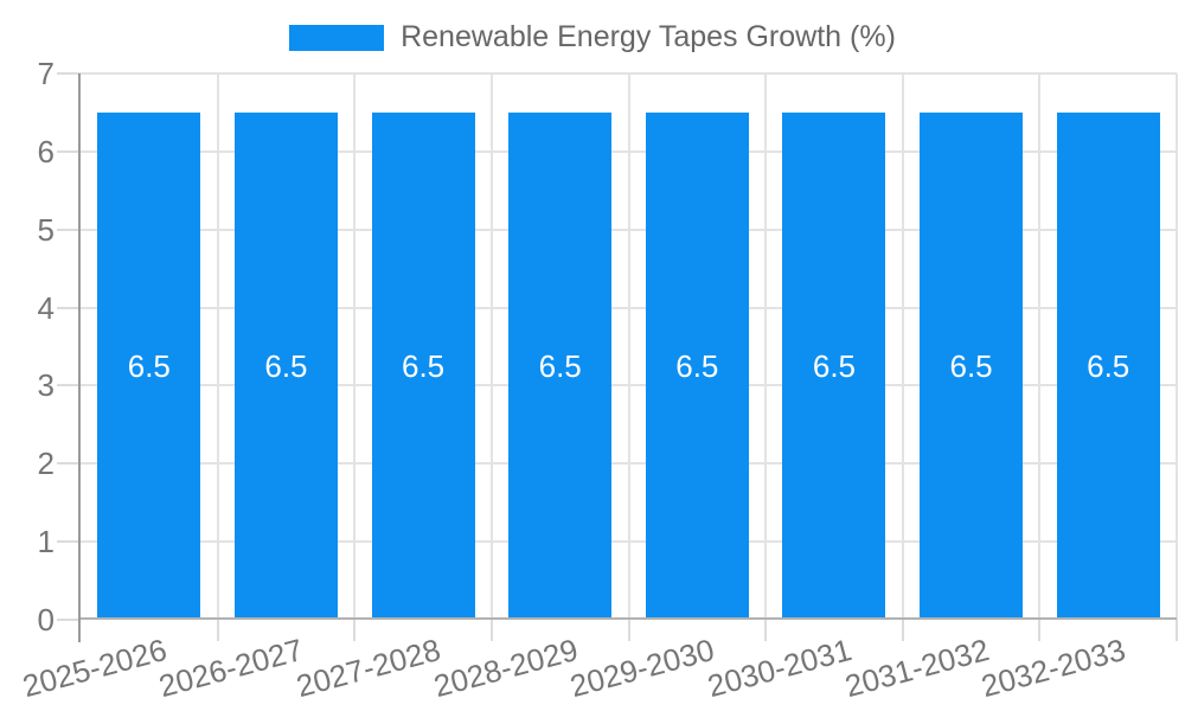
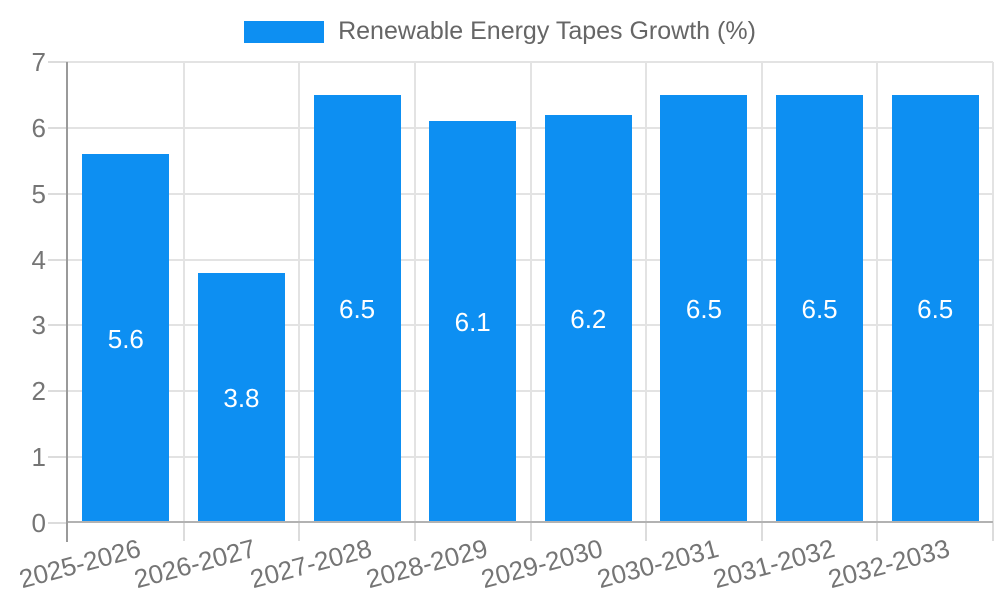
2025-2026: 6.5 -> 5.6
2026-2027: 6.5 -> 3.8
2028-2029: 6.5 -> 6.1
2029-2030: 6.5 -> 6.2
